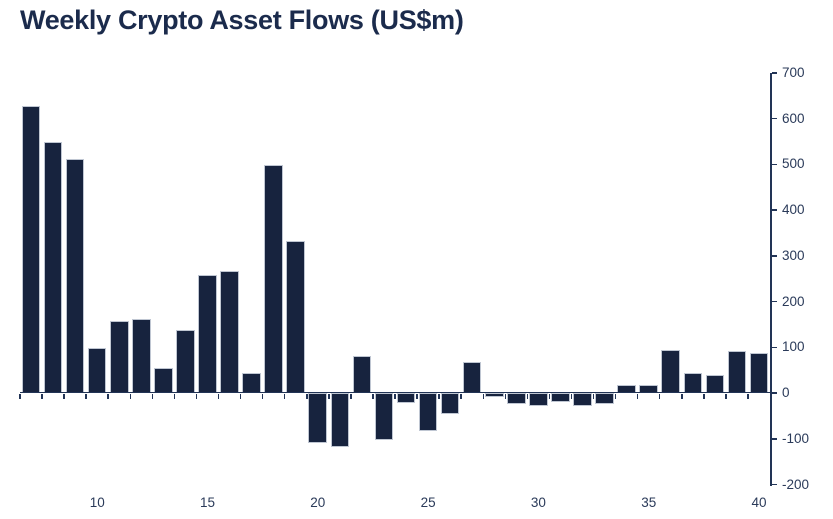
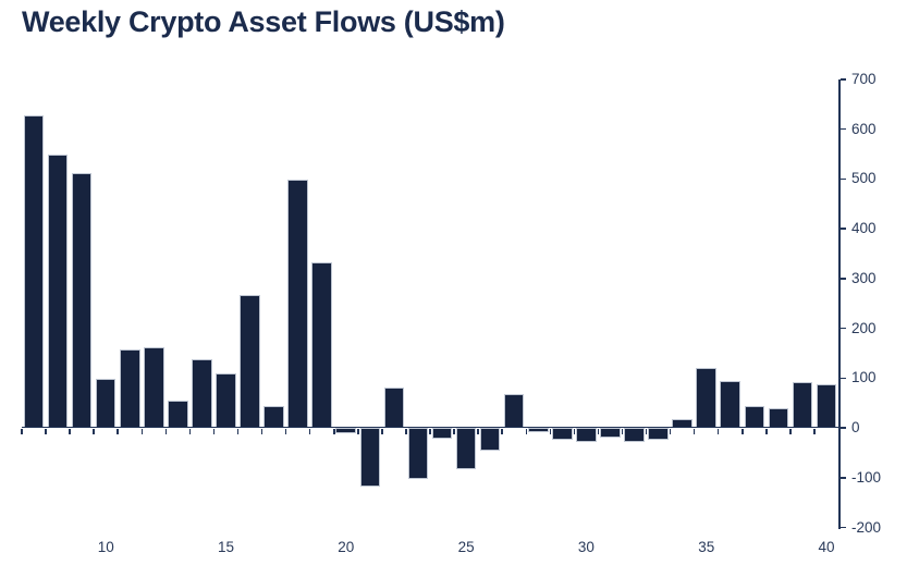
15: 260 -> 110
20: -110 -> -10
35: 20 -> 120
